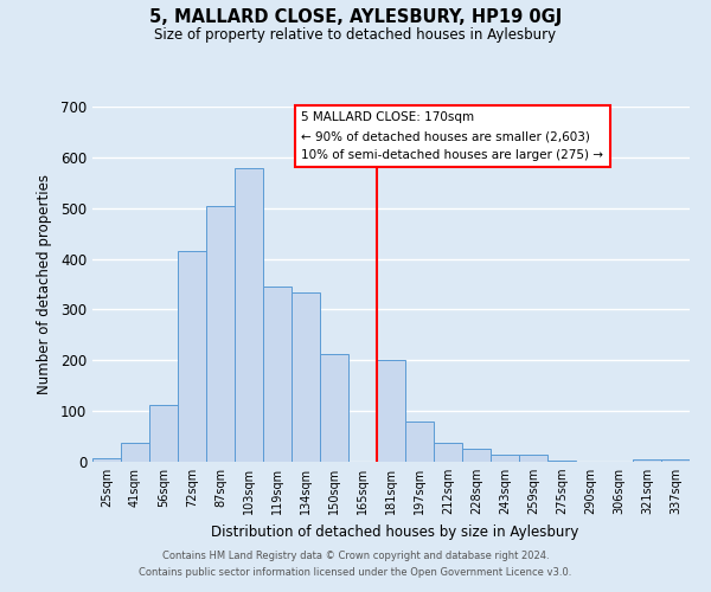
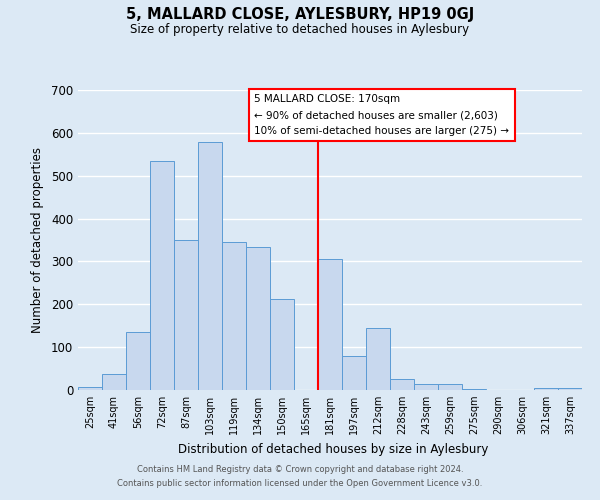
56sqm: 113 -> 135
72sqm: 415 -> 535
87sqm: 505 -> 350
181sqm: 200 -> 305
212sqm: 37 -> 145
